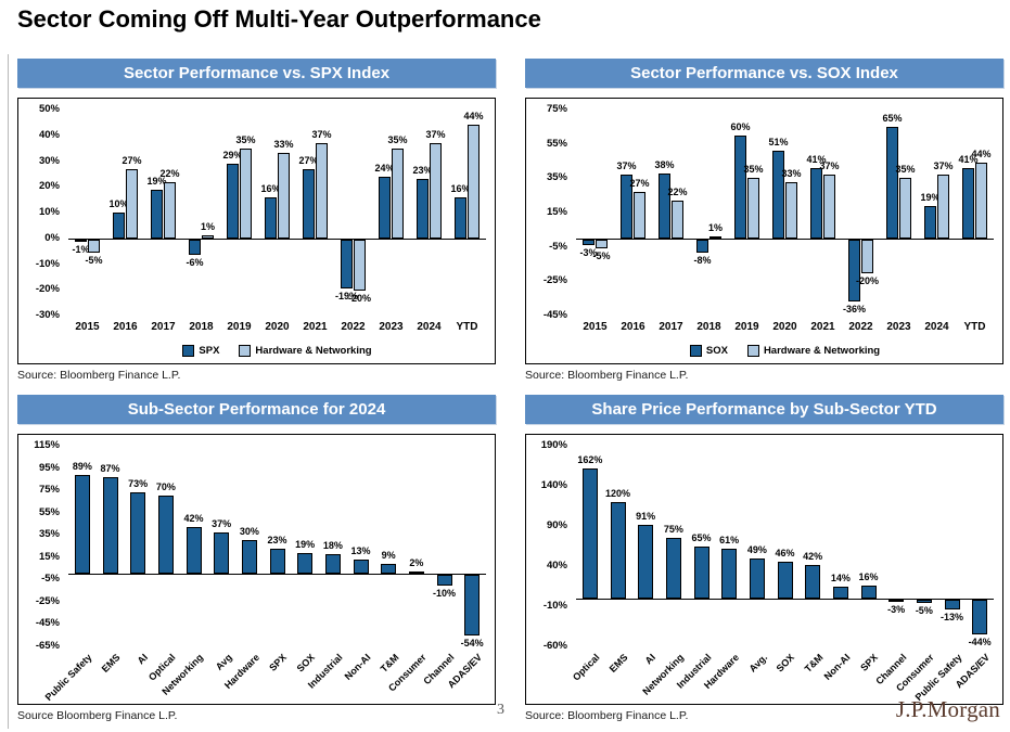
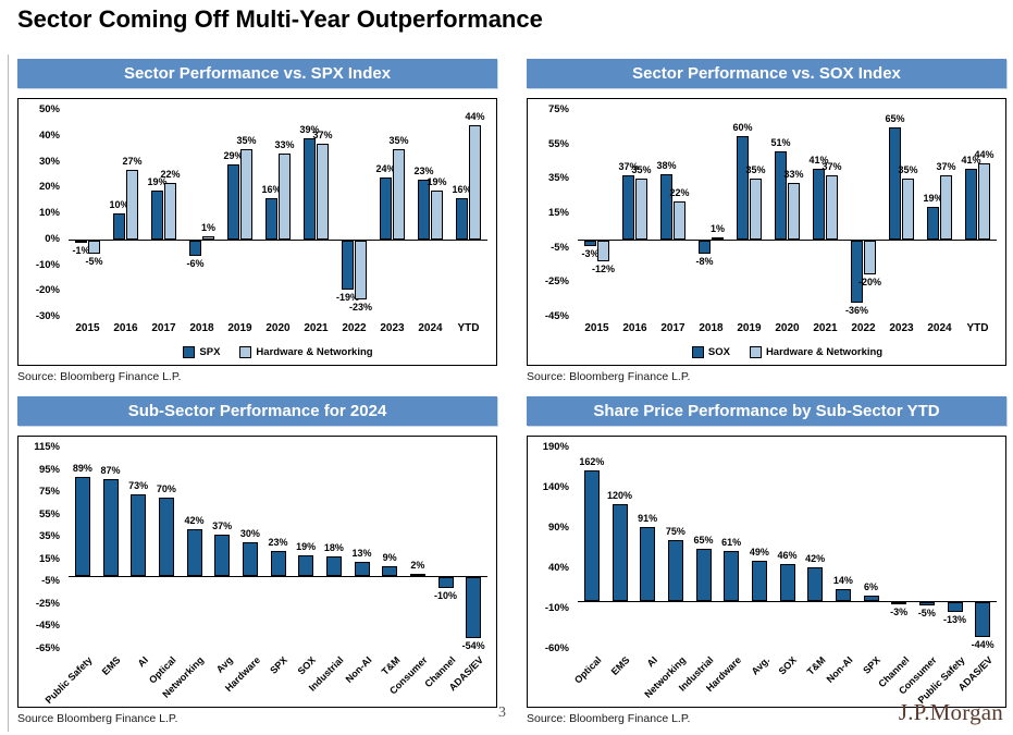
Sector Performance vs. SPX Index/SPX/2021: 27% -> 39%
Sector Performance vs. SPX Index/Hardware & Networking/2022: -20% -> -23%
Sector Performance vs. SPX Index/Hardware & Networking/2024: 37% -> 19%
Sector Performance vs. SOX Index/Hardware & Networking/2015: -5% -> -12%
Sector Performance vs. SOX Index/Hardware & Networking/2016: 27% -> 35%
Share Price Performance by Sub-Sector YTD/SPX: 16% -> 6%
